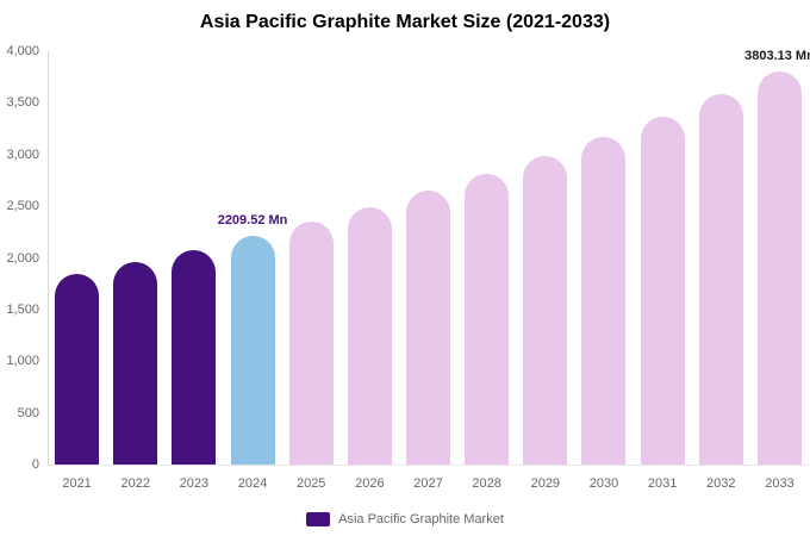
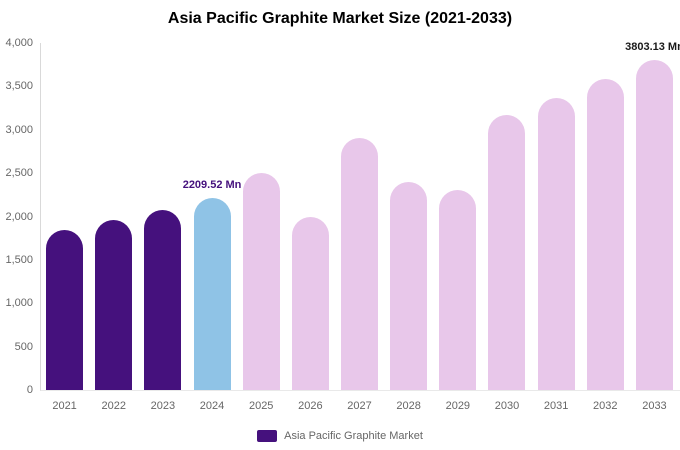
2025: 2400 -> 2500
2026: 2500 -> 2000
2027: 2600 -> 2900
2028: 2800 -> 2400
2029: 3000 -> 2300
